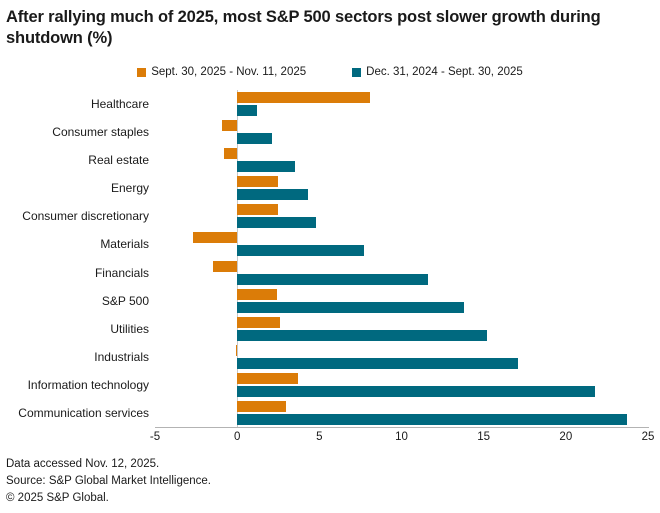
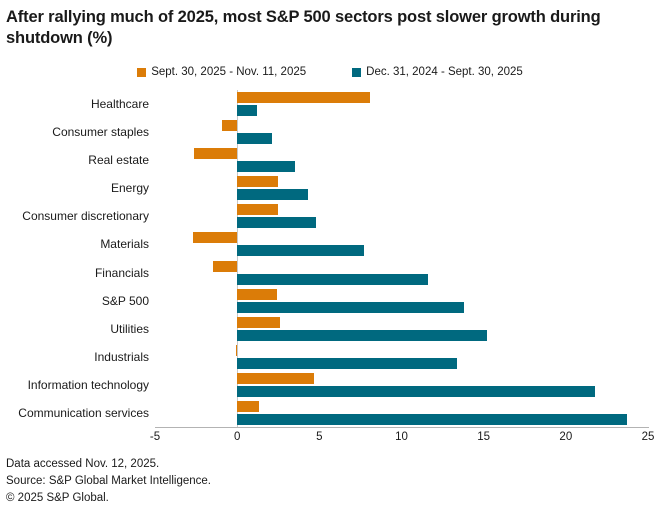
Sept. 30, 2025 - Nov. 11, 2025/Real estate: -0.8 -> -2.6
Dec. 31, 2024 - Sept. 30, 2025/Industrials: 17.1 -> 13.4
Sept. 30, 2025 - Nov. 11, 2025/Information technology: 3.7 -> 4.7
Sept. 30, 2025 - Nov. 11, 2025/Communication services: 3.0 -> 1.3
